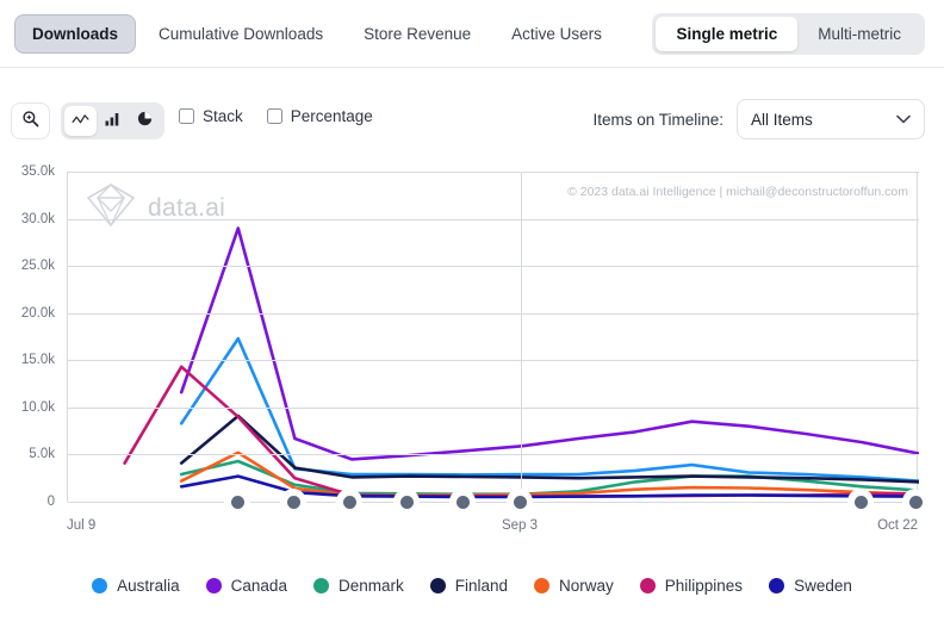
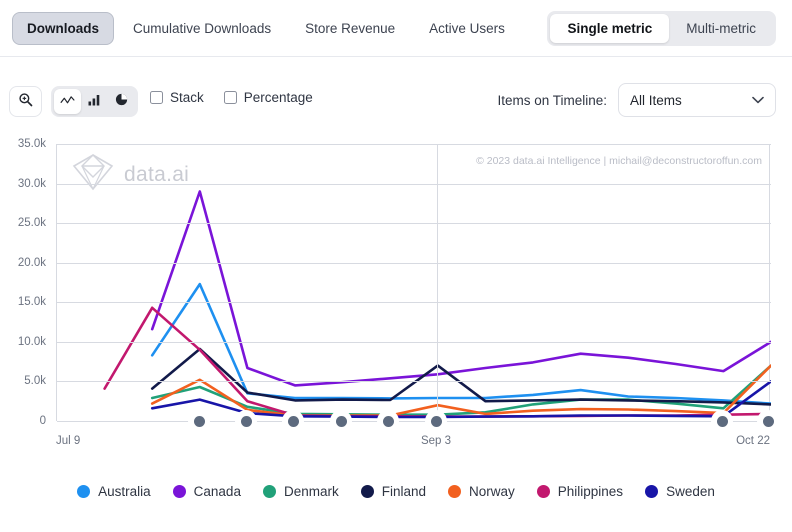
Finland/Sep 3: 3k -> 7k
Norway/Sep 3: 1k -> 2k
Canada/Oct 22: 5k -> 10k
Denmark/Oct 22: 1k -> 7k
Norway/Oct 22: 1k -> 7k
Sweden/Oct 22: 1k -> 5k
